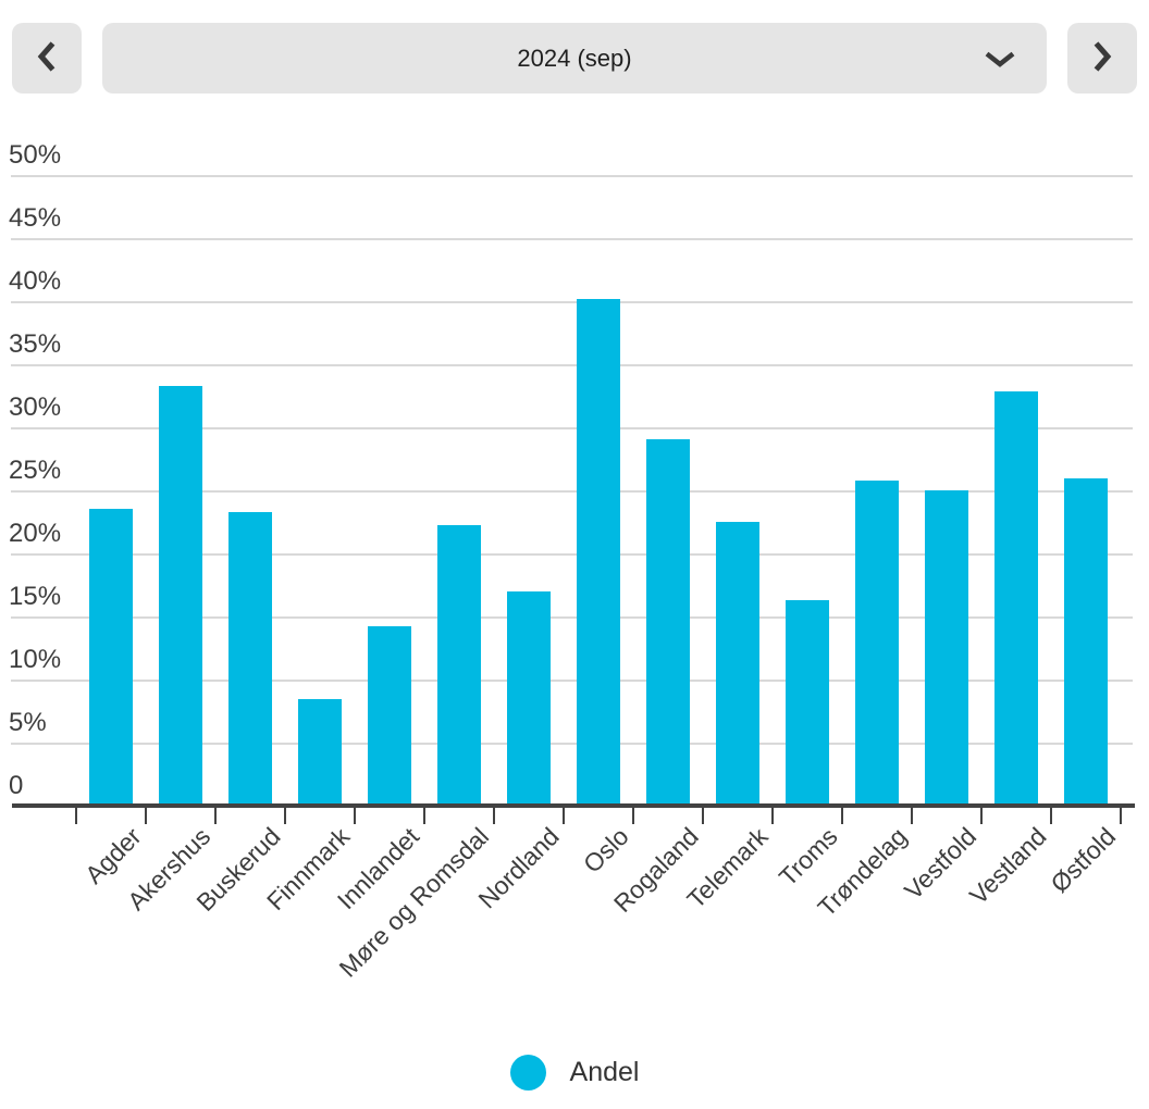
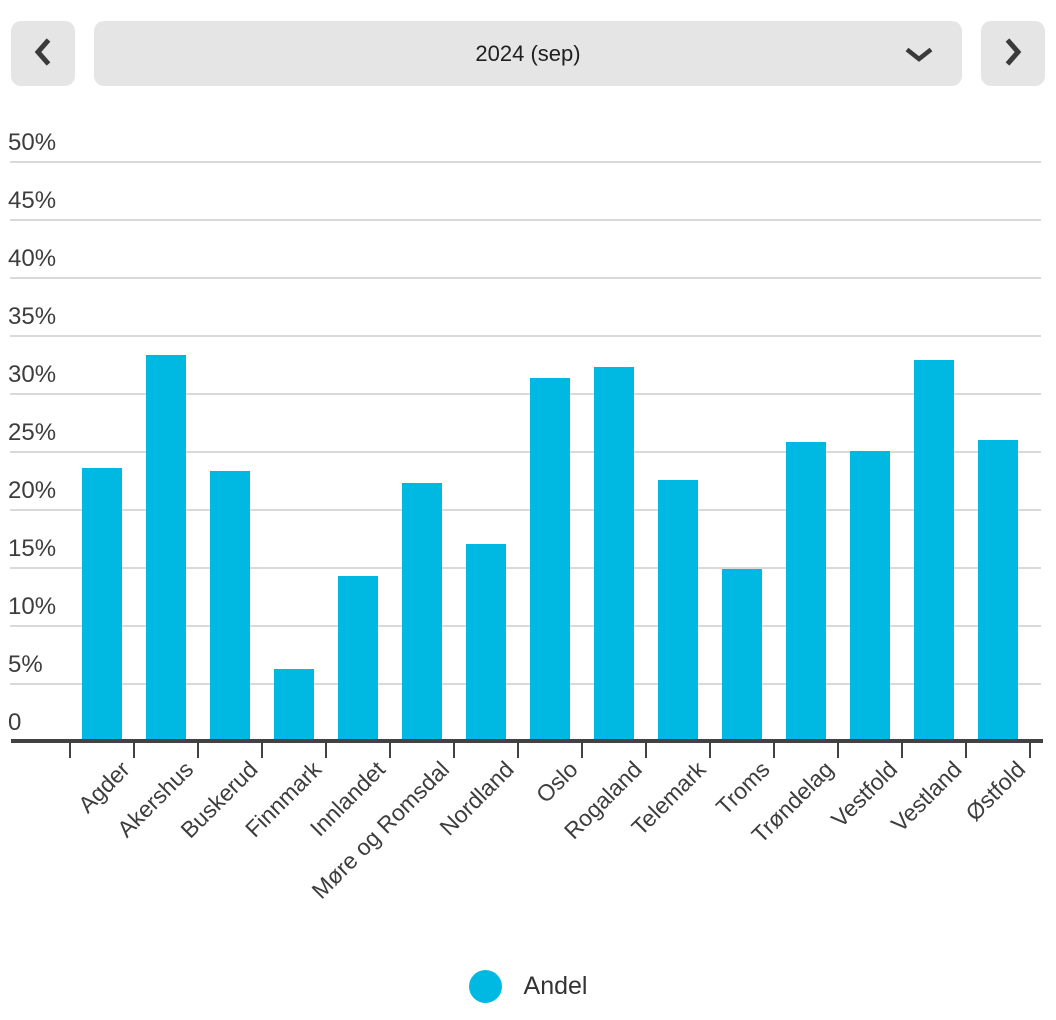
Finnmark: 8.5% -> 6.3%
Oslo: 40.3% -> 31.4%
Rogaland: 29.1% -> 32.3%
Troms: 16.4% -> 14.9%
